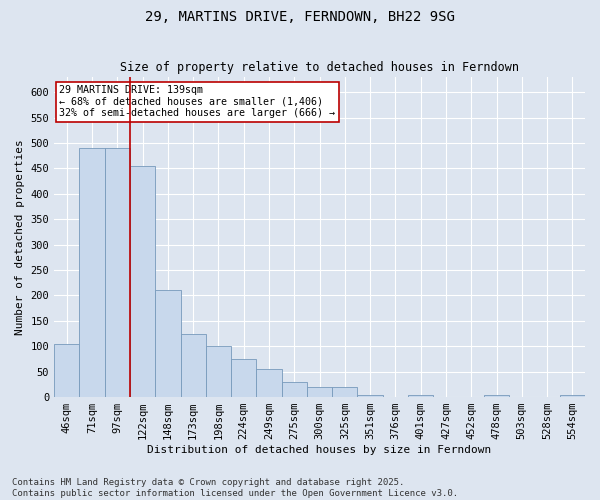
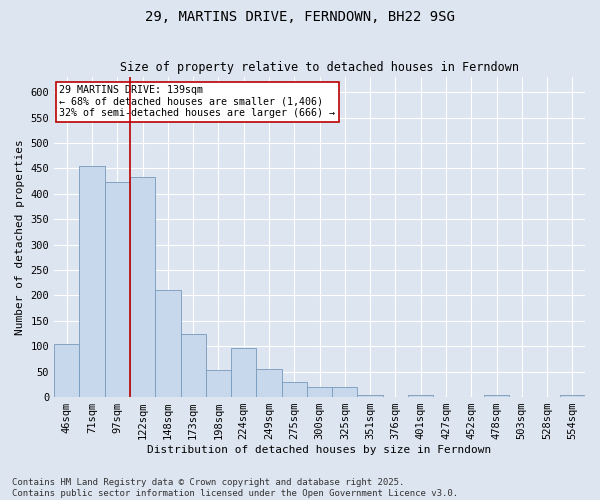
71sqm: 490 -> 454
97sqm: 490 -> 424
122sqm: 455 -> 434
198sqm: 100 -> 54
224sqm: 75 -> 96
